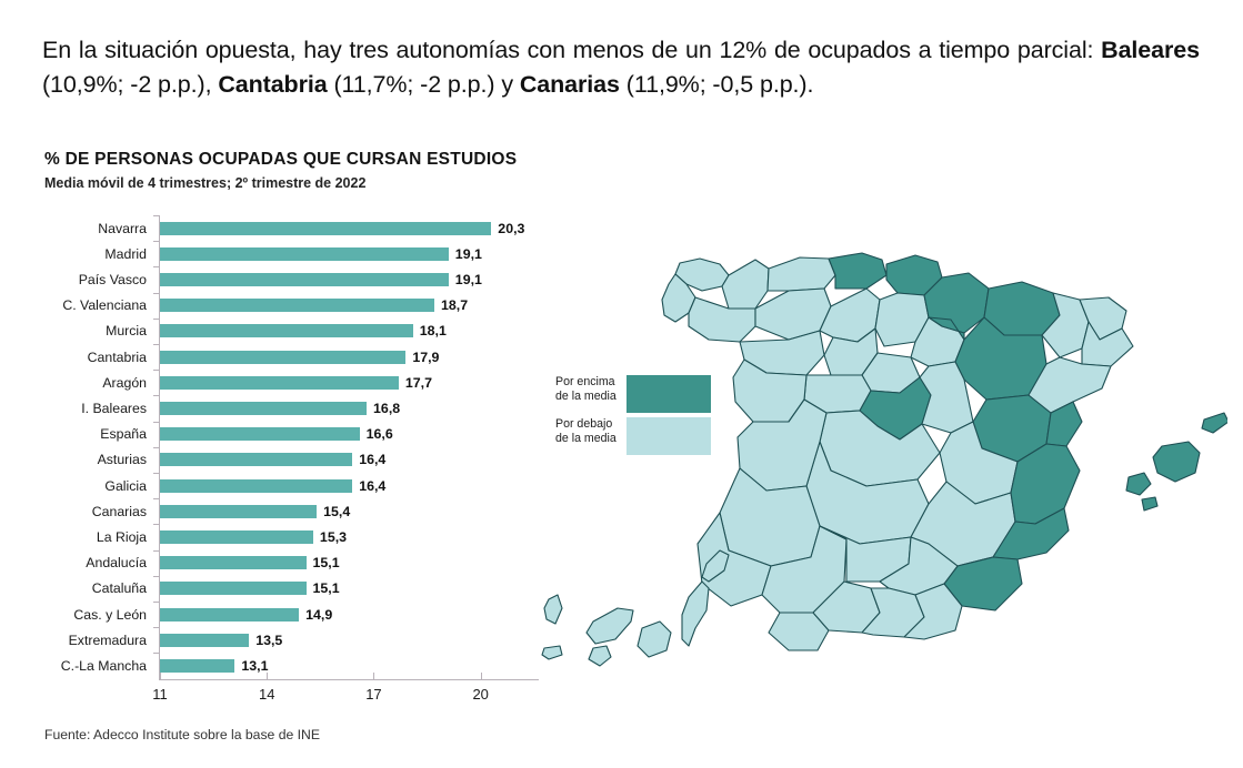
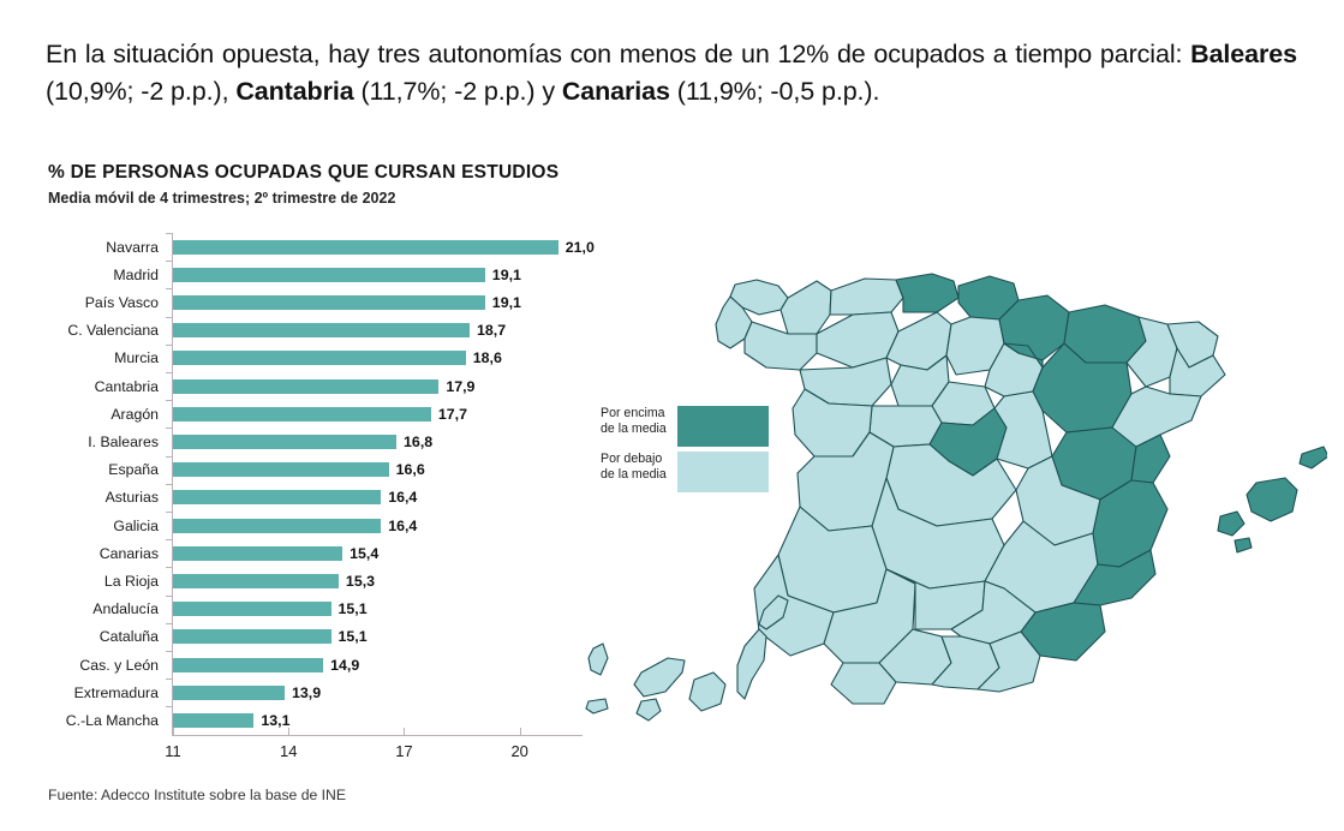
Navarra: 20,3 -> 21,0
Murcia: 18,1 -> 18,6
Extremadura: 13,5 -> 13,9
